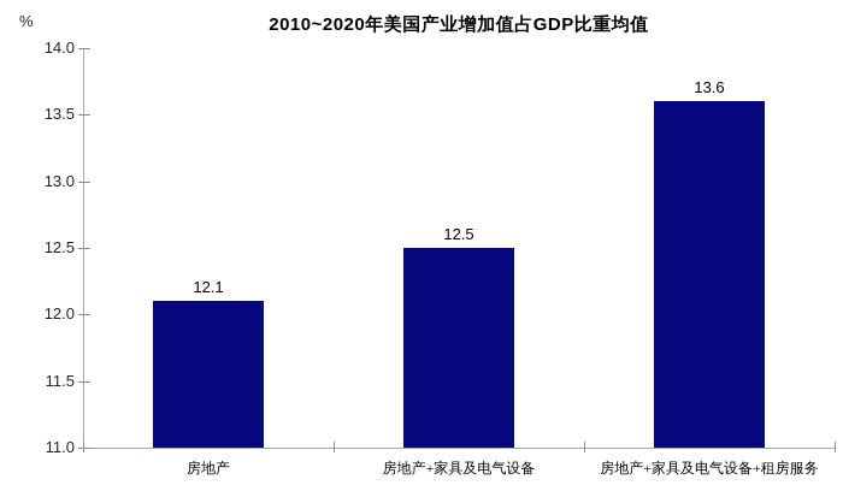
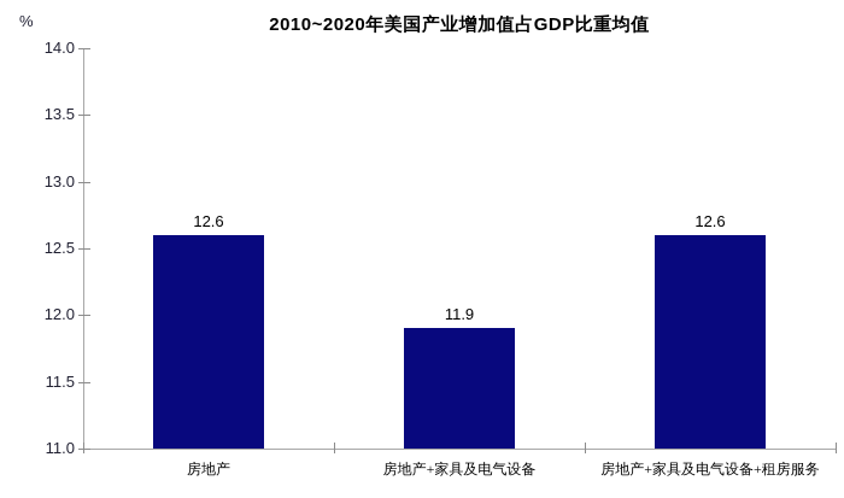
房地产: 12.1 -> 12.6
房地产+家具及电气设备: 12.5 -> 11.9
房地产+家具及电气设备+租房服务: 13.6 -> 12.6
